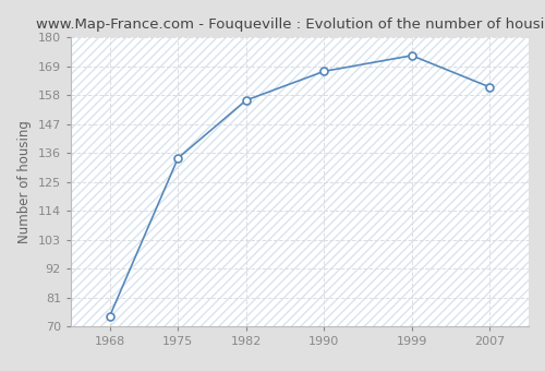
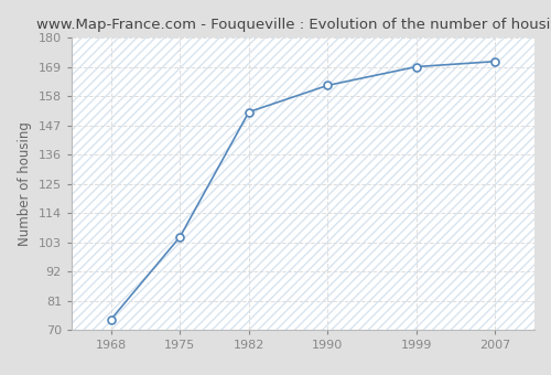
1975: 134 -> 105
1982: 156 -> 152
1990: 167 -> 162
1999: 173 -> 169
2007: 161 -> 171
